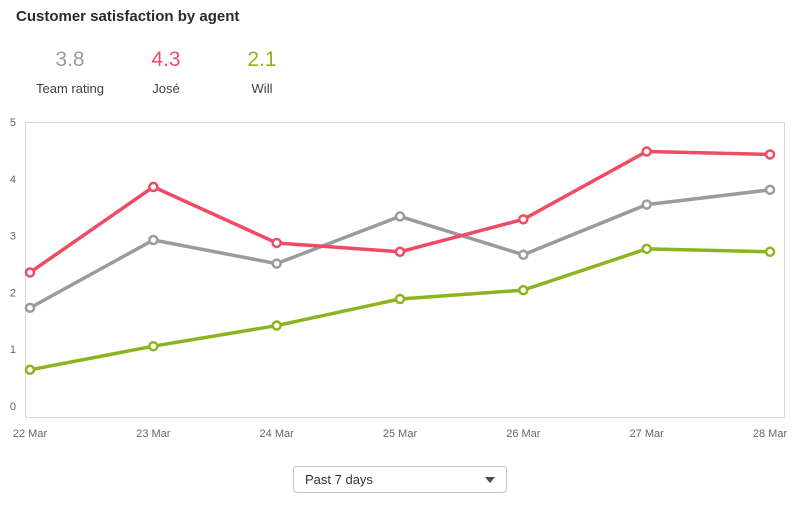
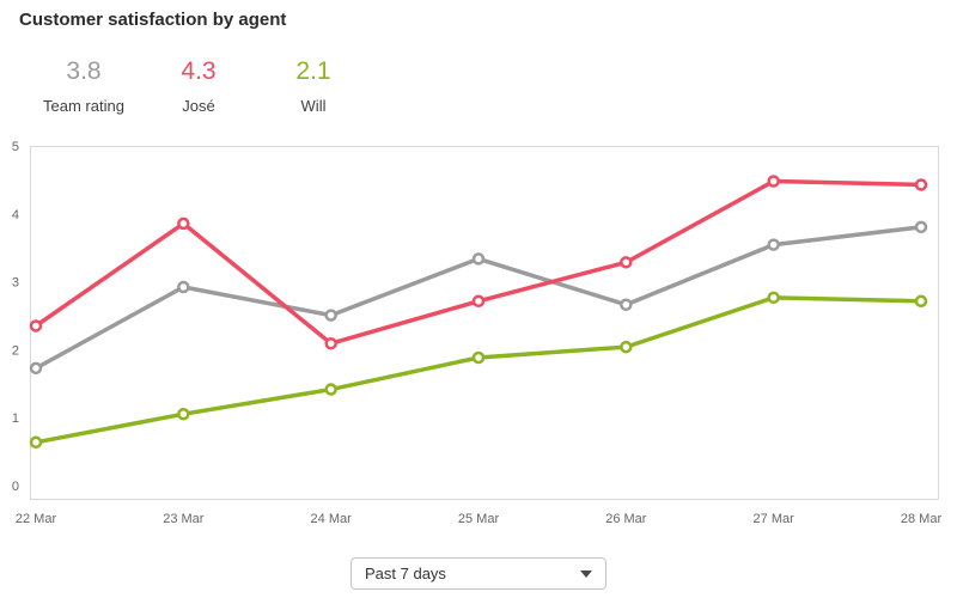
José/24 Mar: 3.0 -> 2.2
